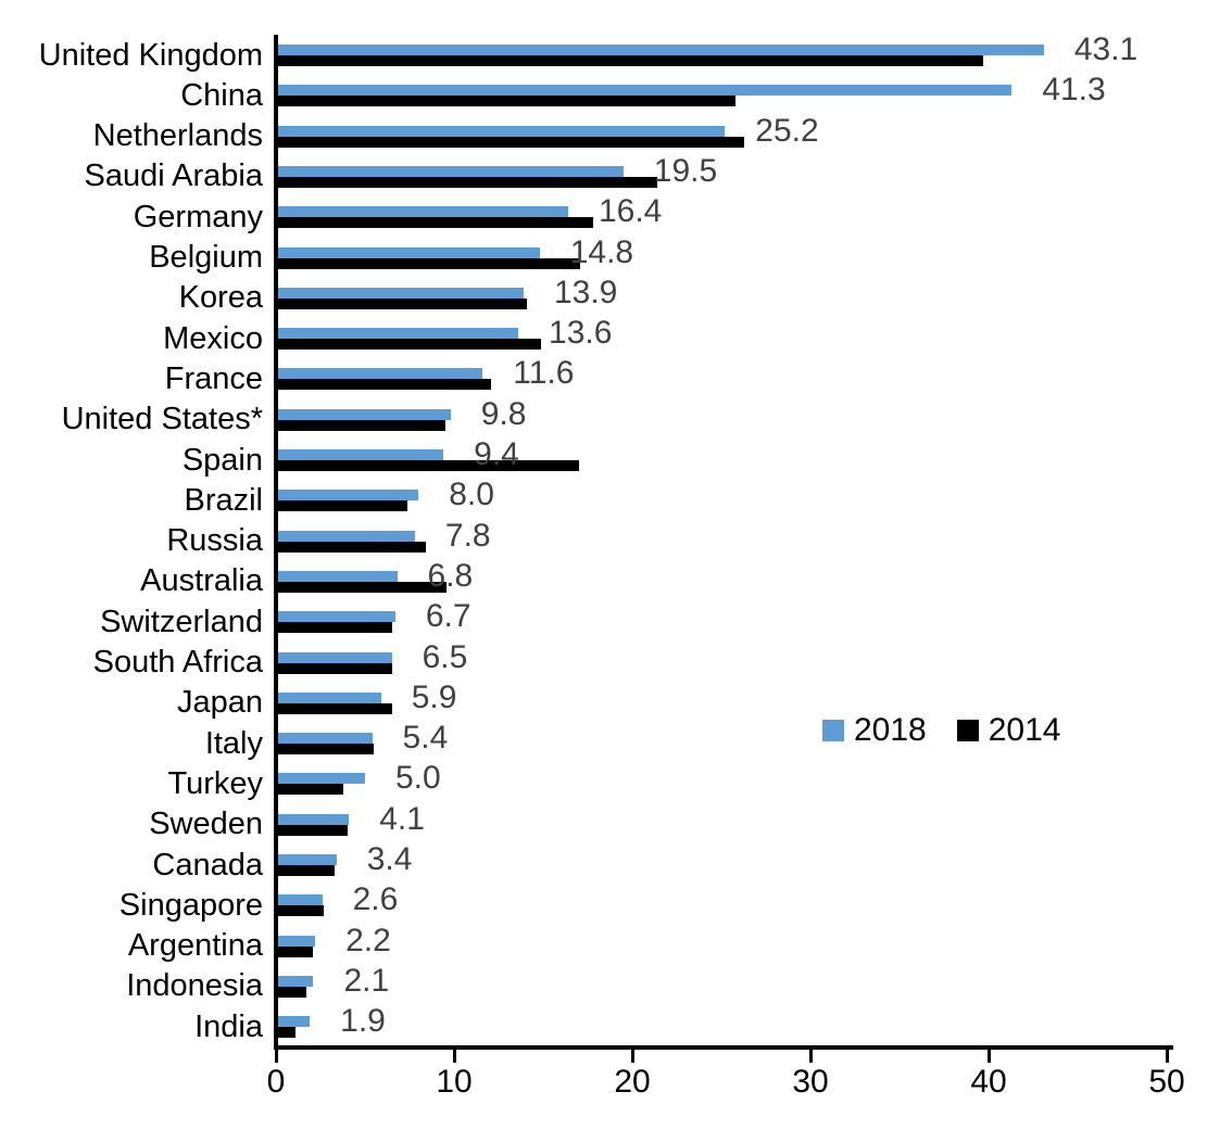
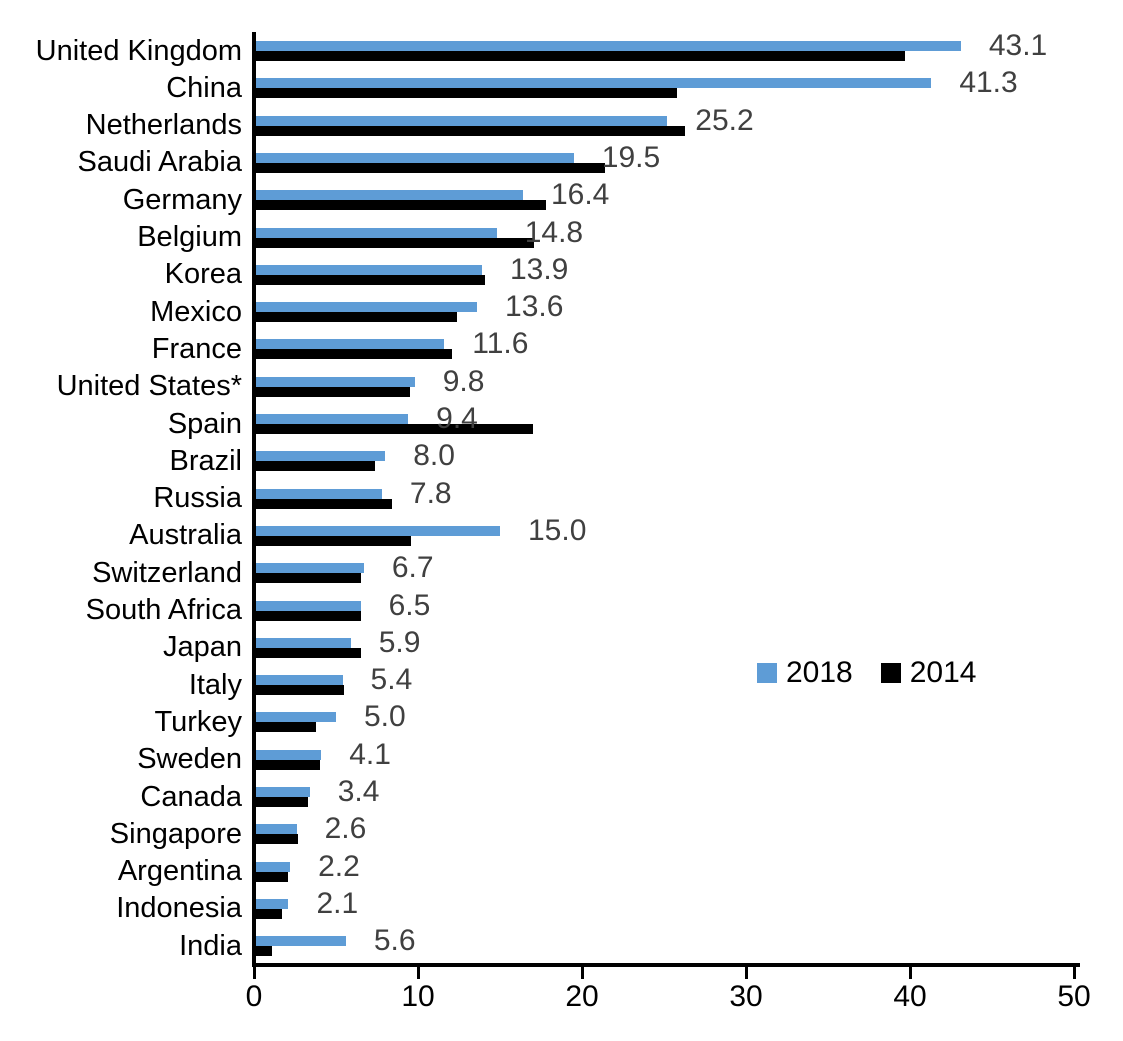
2014/Mexico: 14.9 -> 12.4
2018/Australia: 6.8 -> 15.0
2018/India: 1.9 -> 5.6
